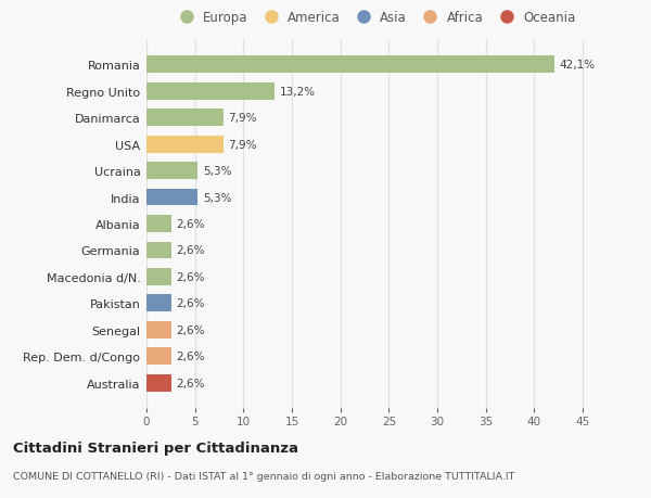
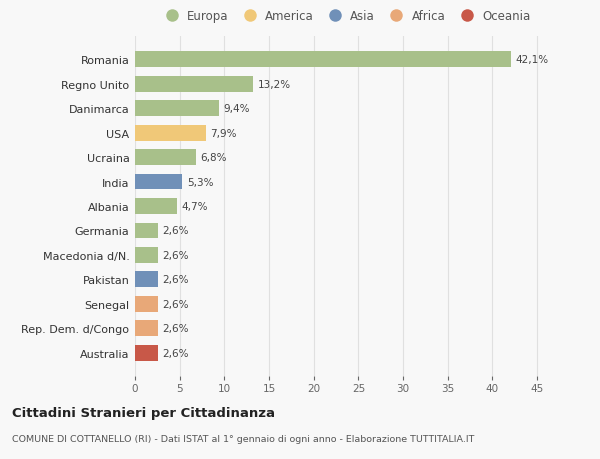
Danimarca: 7,9% -> 9,4%
Ucraina: 5,3% -> 6,8%
Albania: 2,6% -> 4,7%
